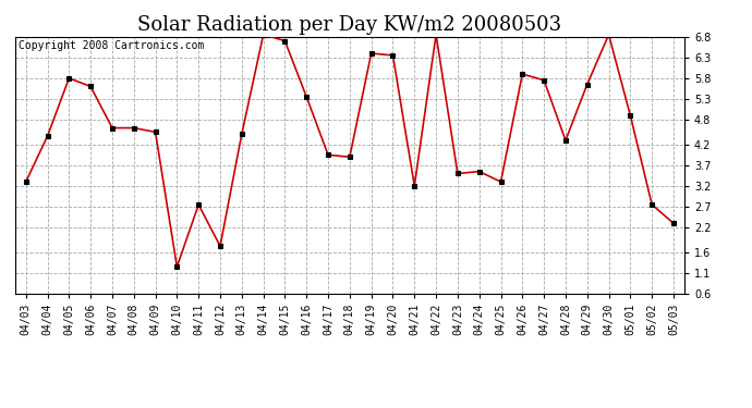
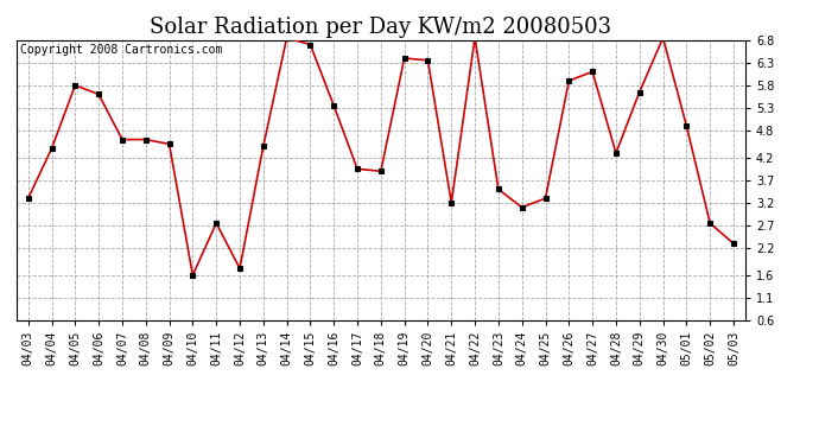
04/10: 1.25 -> 1.60
04/24: 3.55 -> 3.10
04/27: 5.75 -> 6.10
